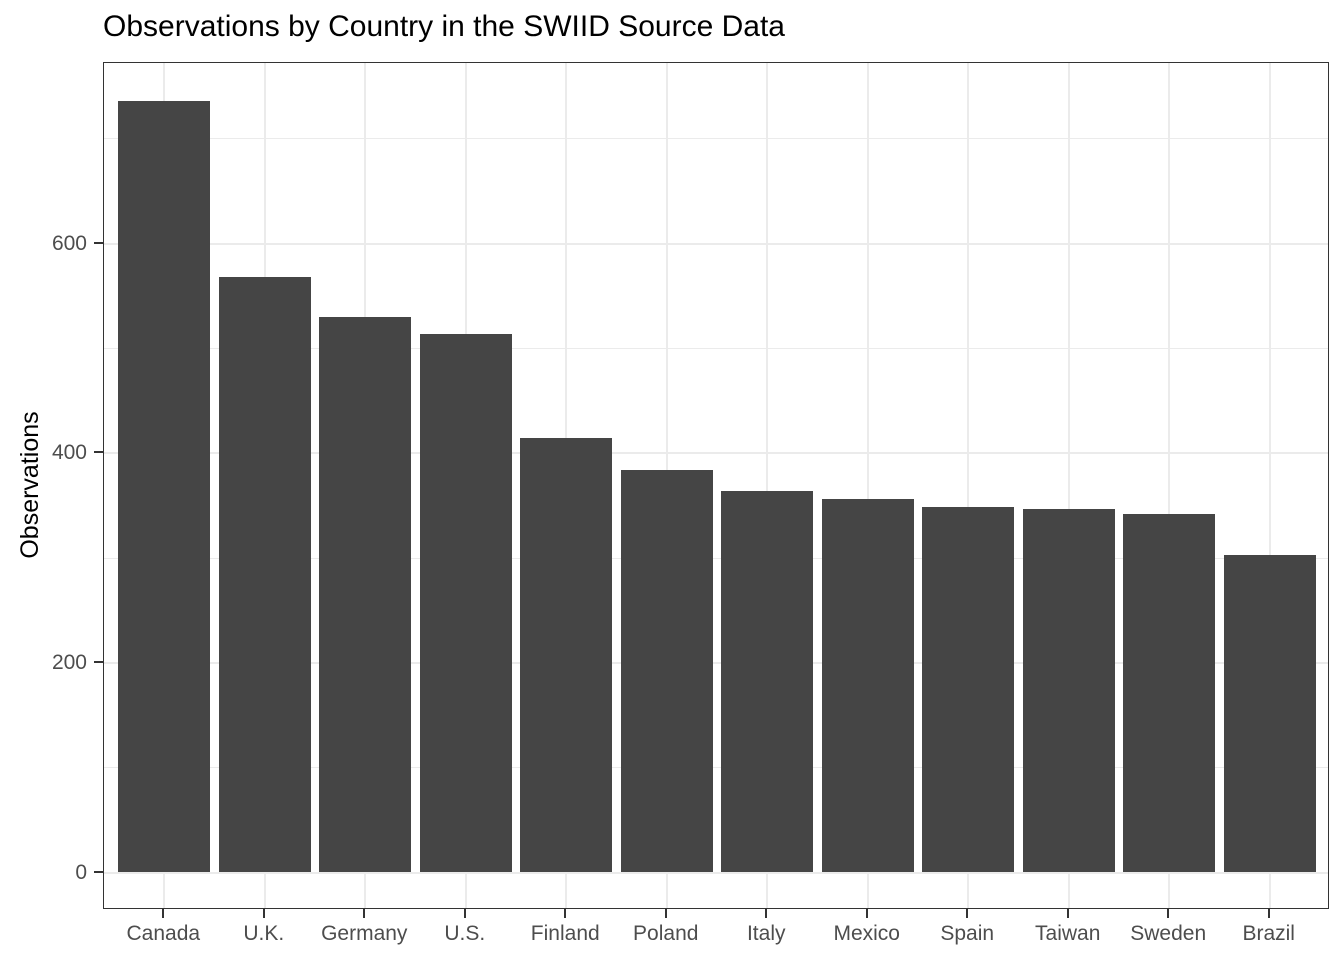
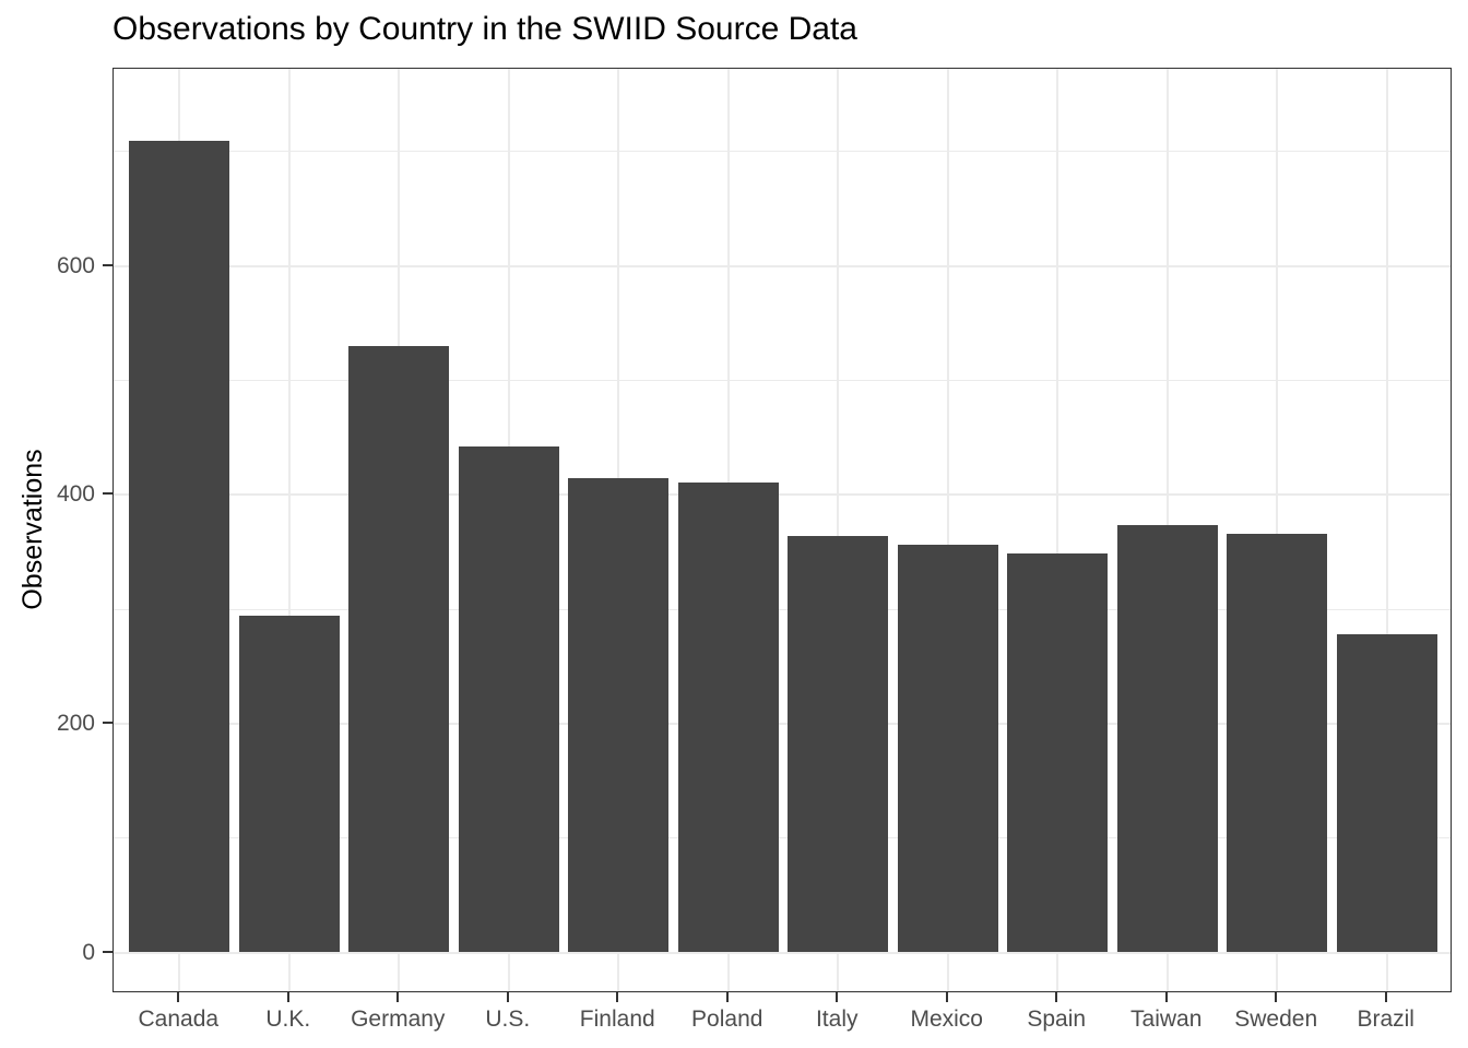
Canada: 736 -> 709
U.K.: 568 -> 294
U.S.: 514 -> 442
Poland: 384 -> 411
Taiwan: 347 -> 374
Sweden: 342 -> 366
Brazil: 303 -> 278
